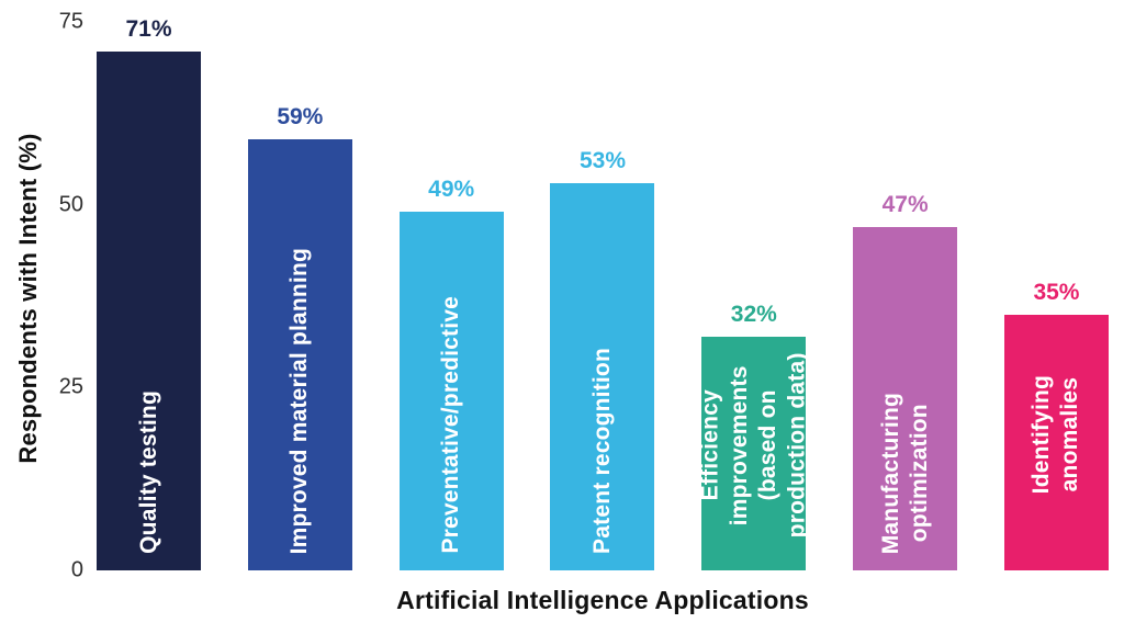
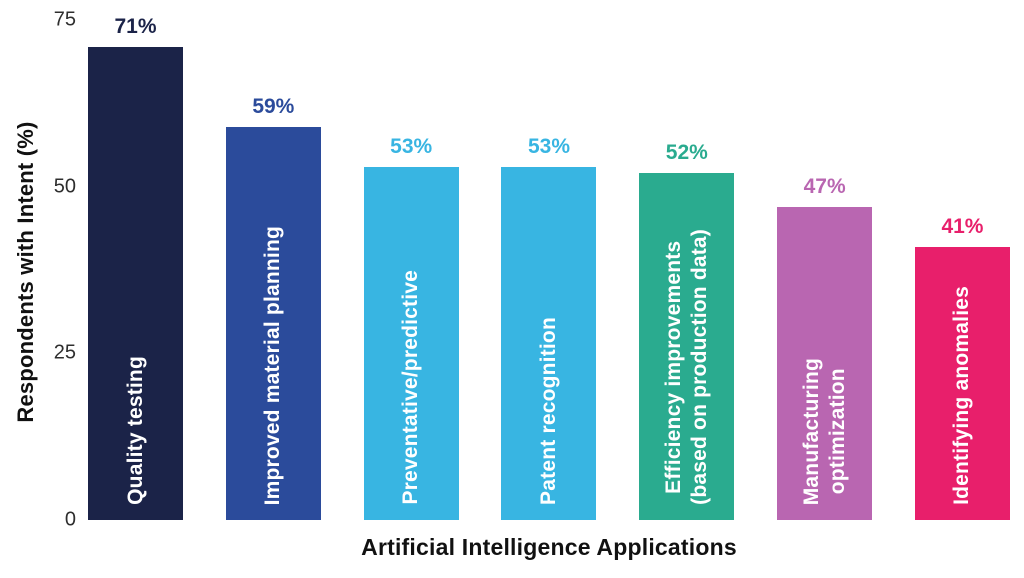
Preventative/predictive: 49% -> 53%
Efficiency improvements (based on production data): 32% -> 52%
Identifying anomalies: 35% -> 41%
